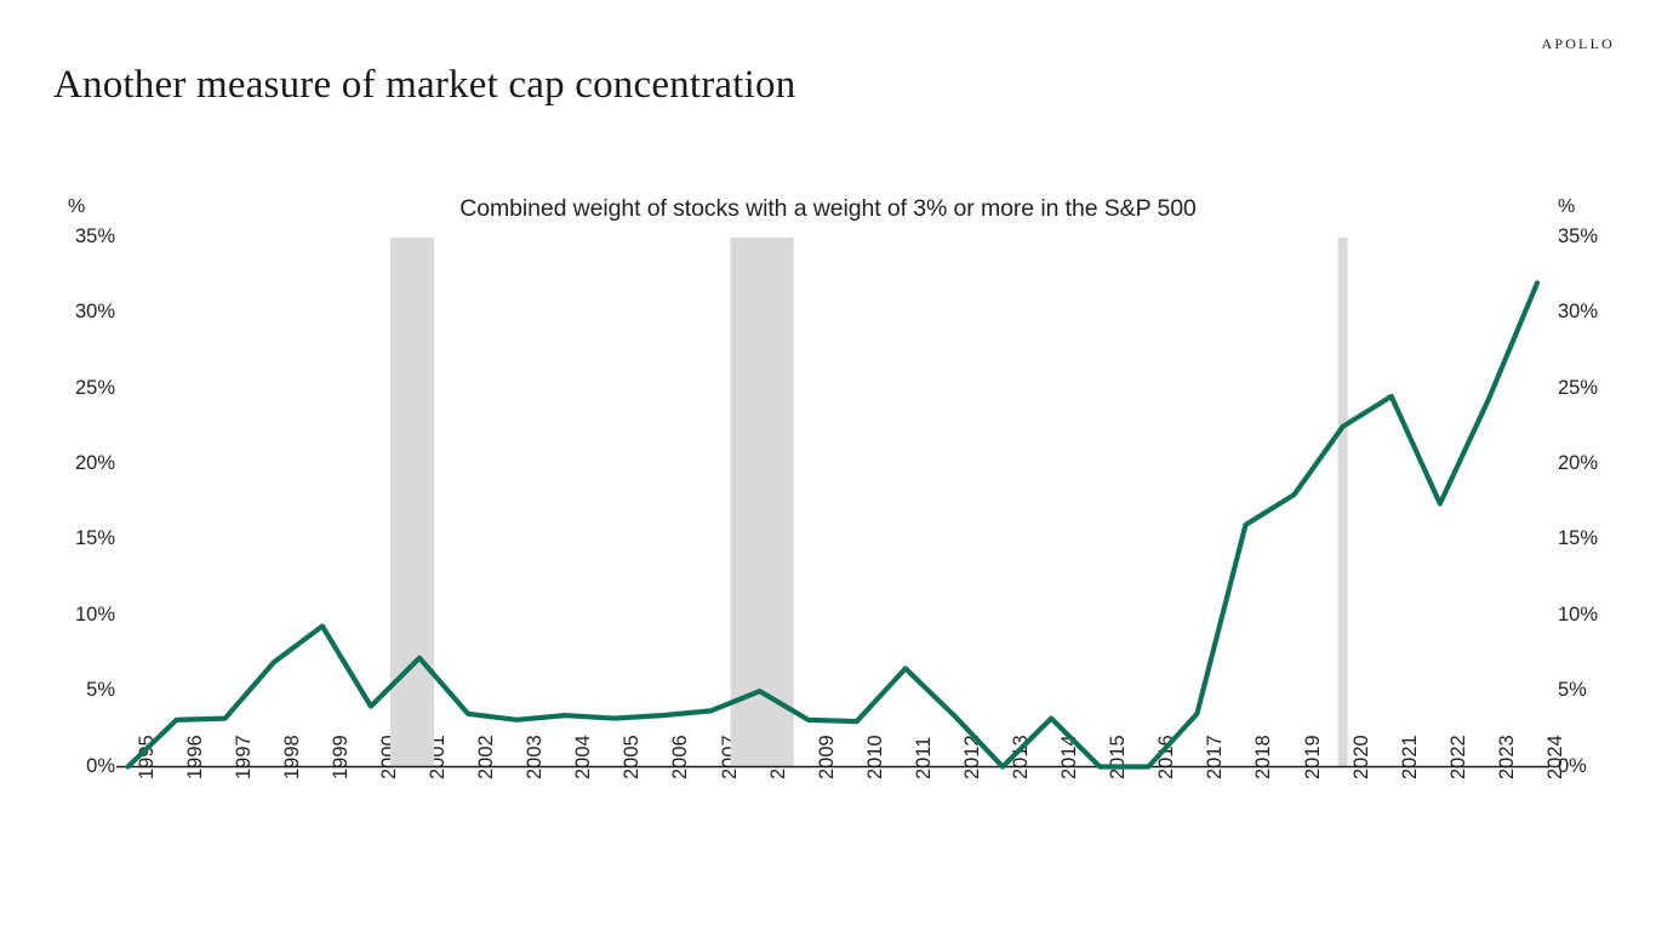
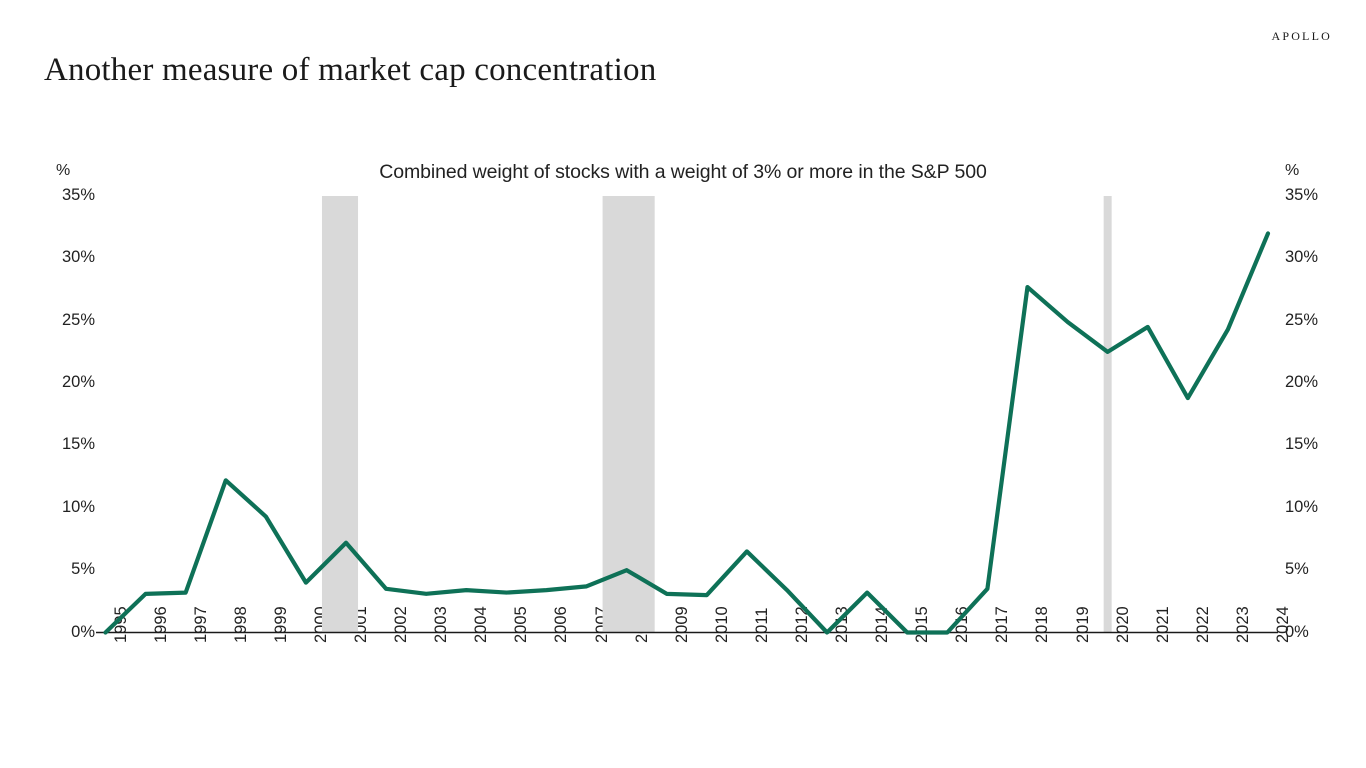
1998: 6.9% -> 12.2%
2018: 16.0% -> 27.7%
2019: 18.0% -> 24.9%
2022: 17.4% -> 18.8%
